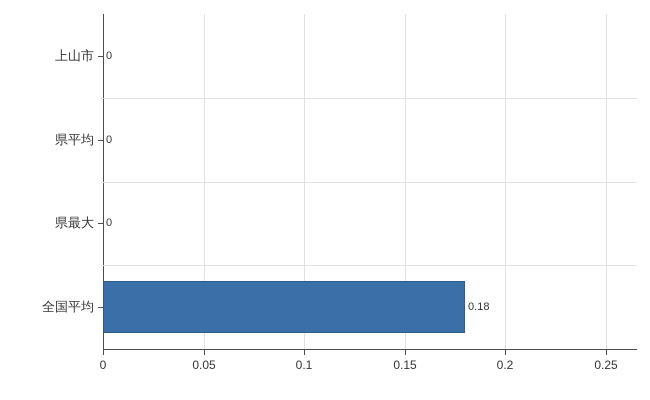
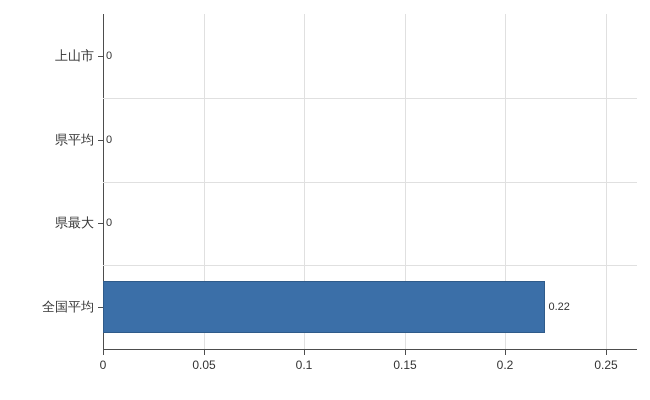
全国平均: 0.18 -> 0.22
